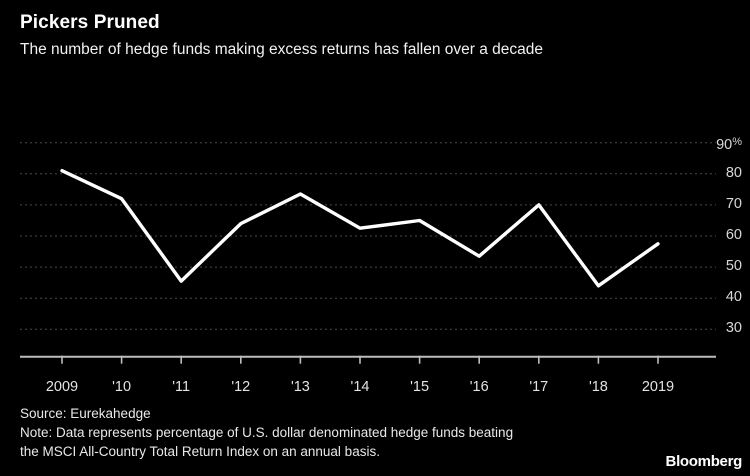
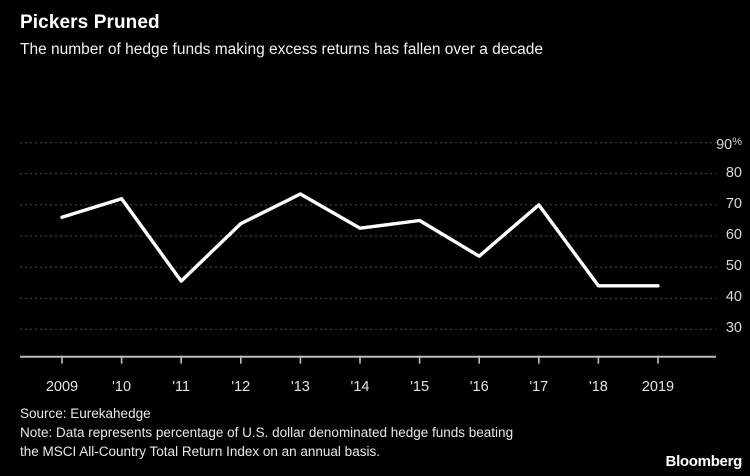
2009: 81 -> 66
2019: 58 -> 44
